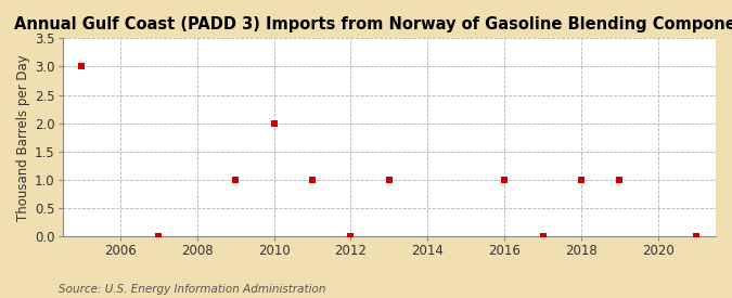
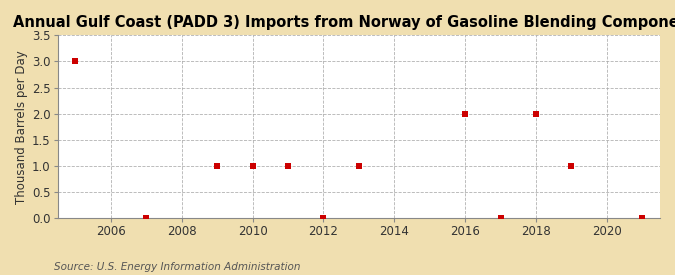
2010: 2 -> 1
2016: 1 -> 2
2018: 1 -> 2
